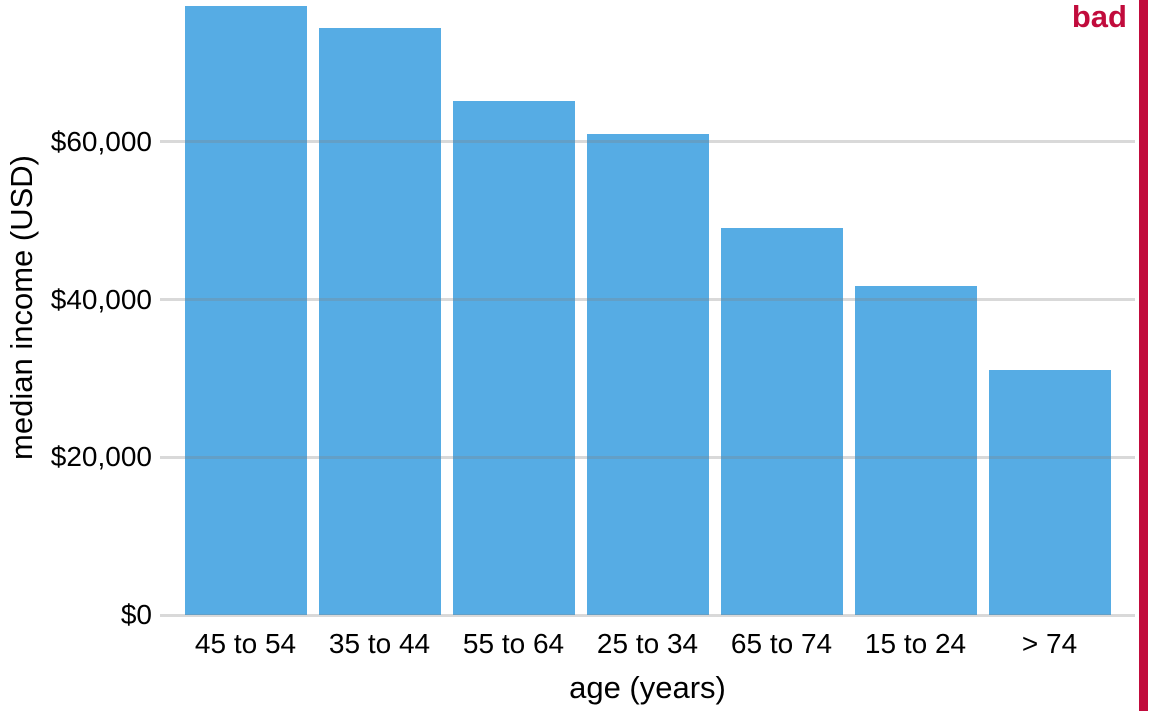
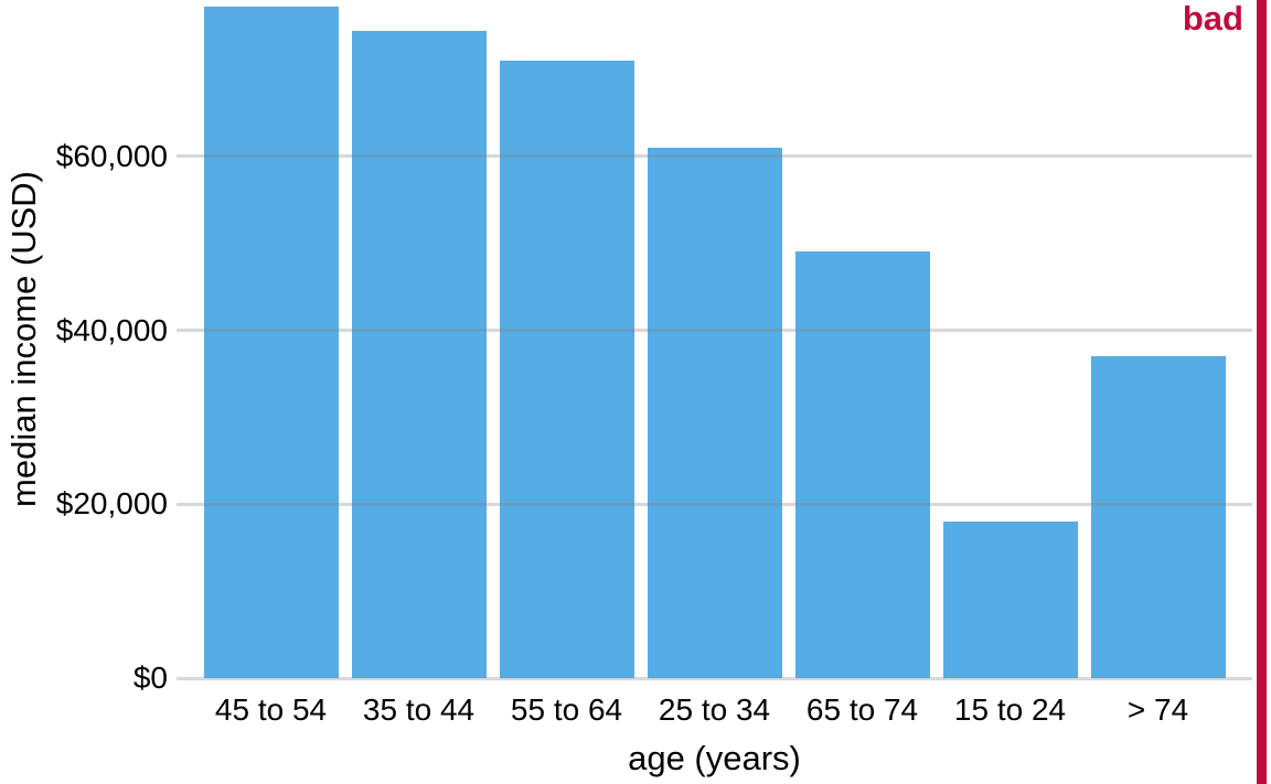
55 to 64: $65000 -> $71000
15 to 24: $42000 -> $18000
> 74: $31000 -> $37000
